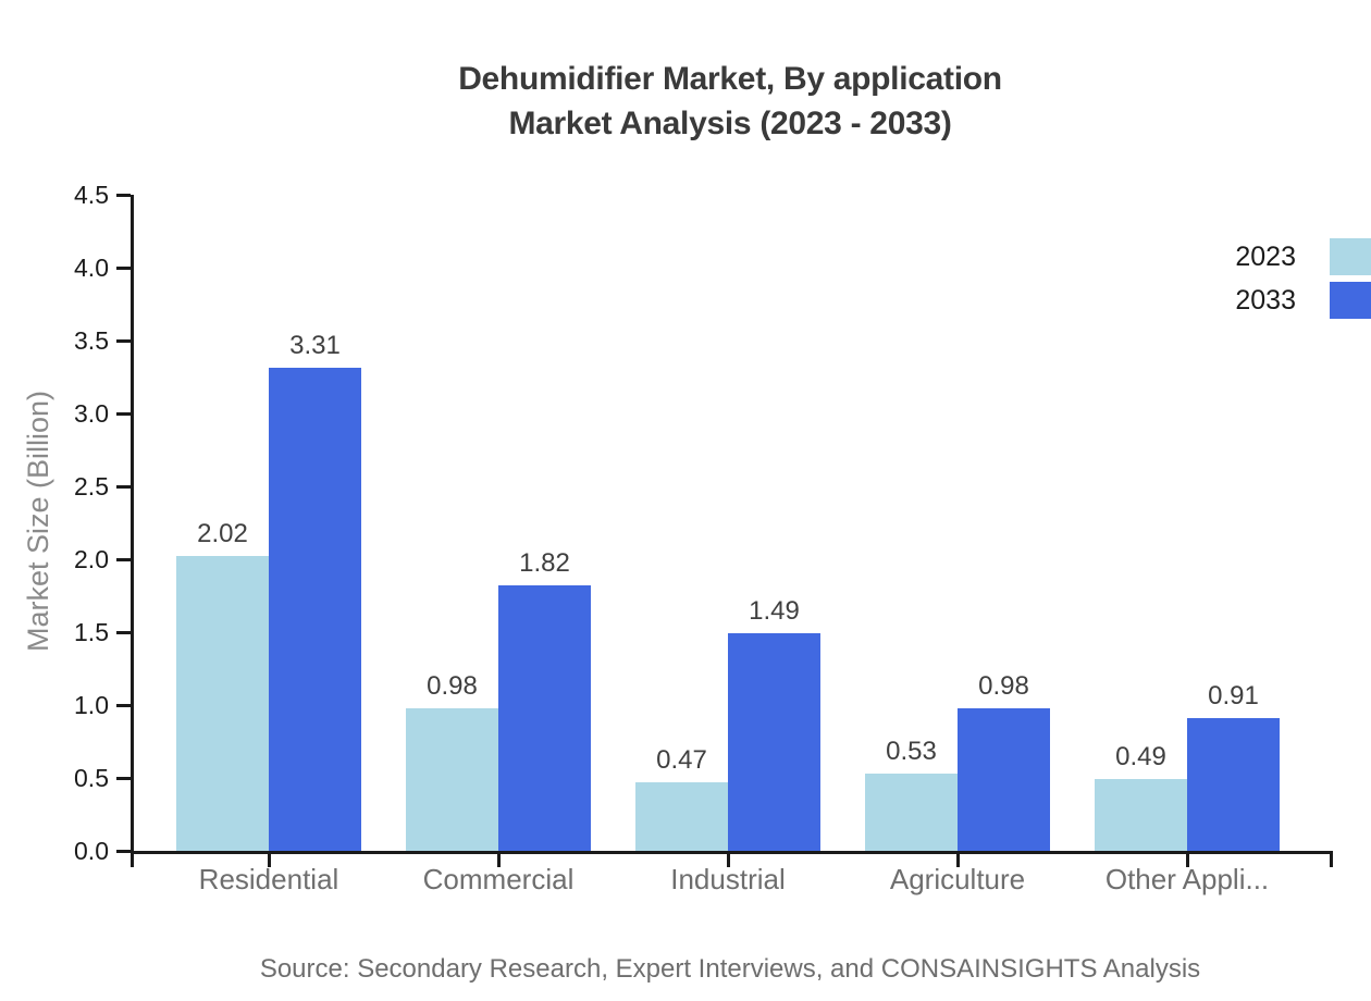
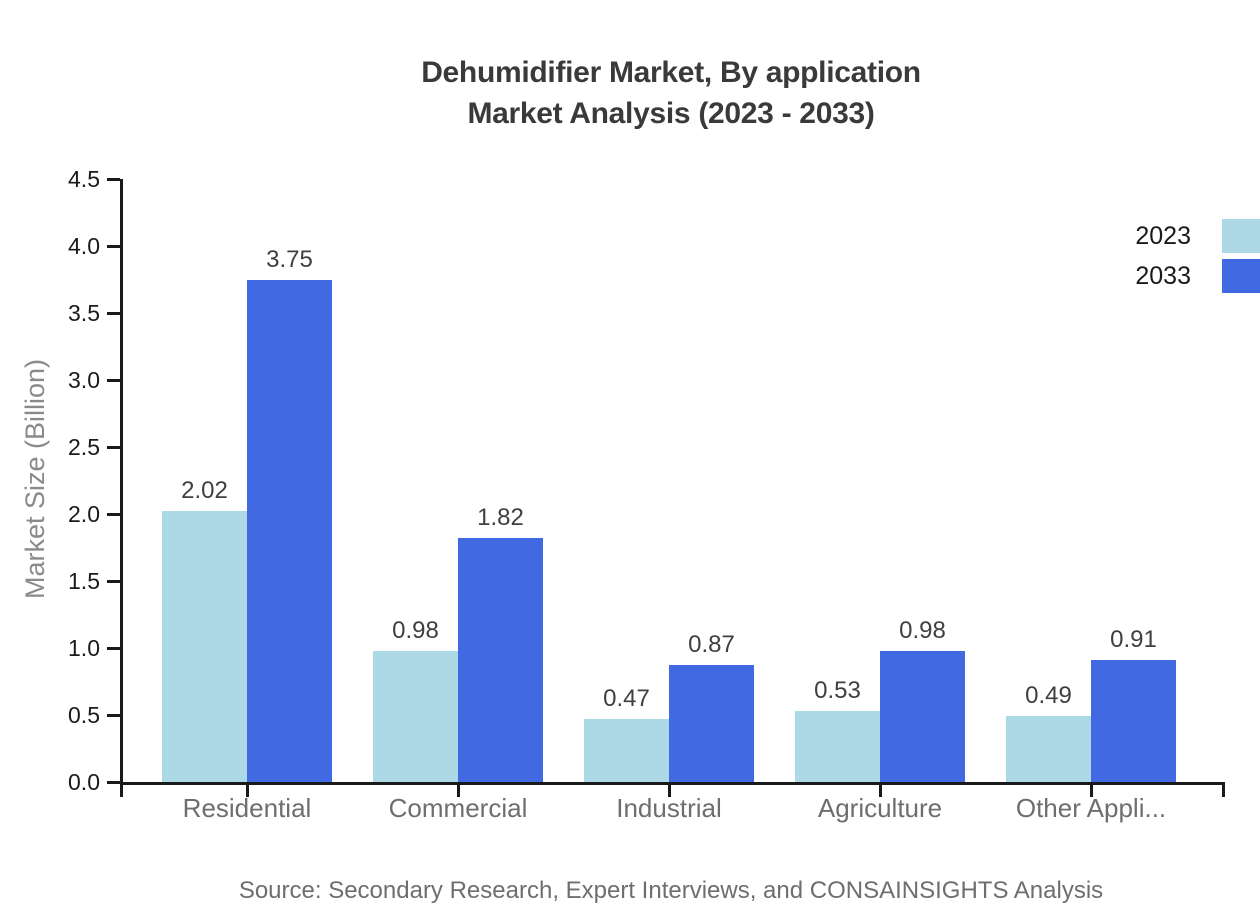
2033/Residential: 3.31 -> 3.75
2033/Industrial: 1.49 -> 0.87
